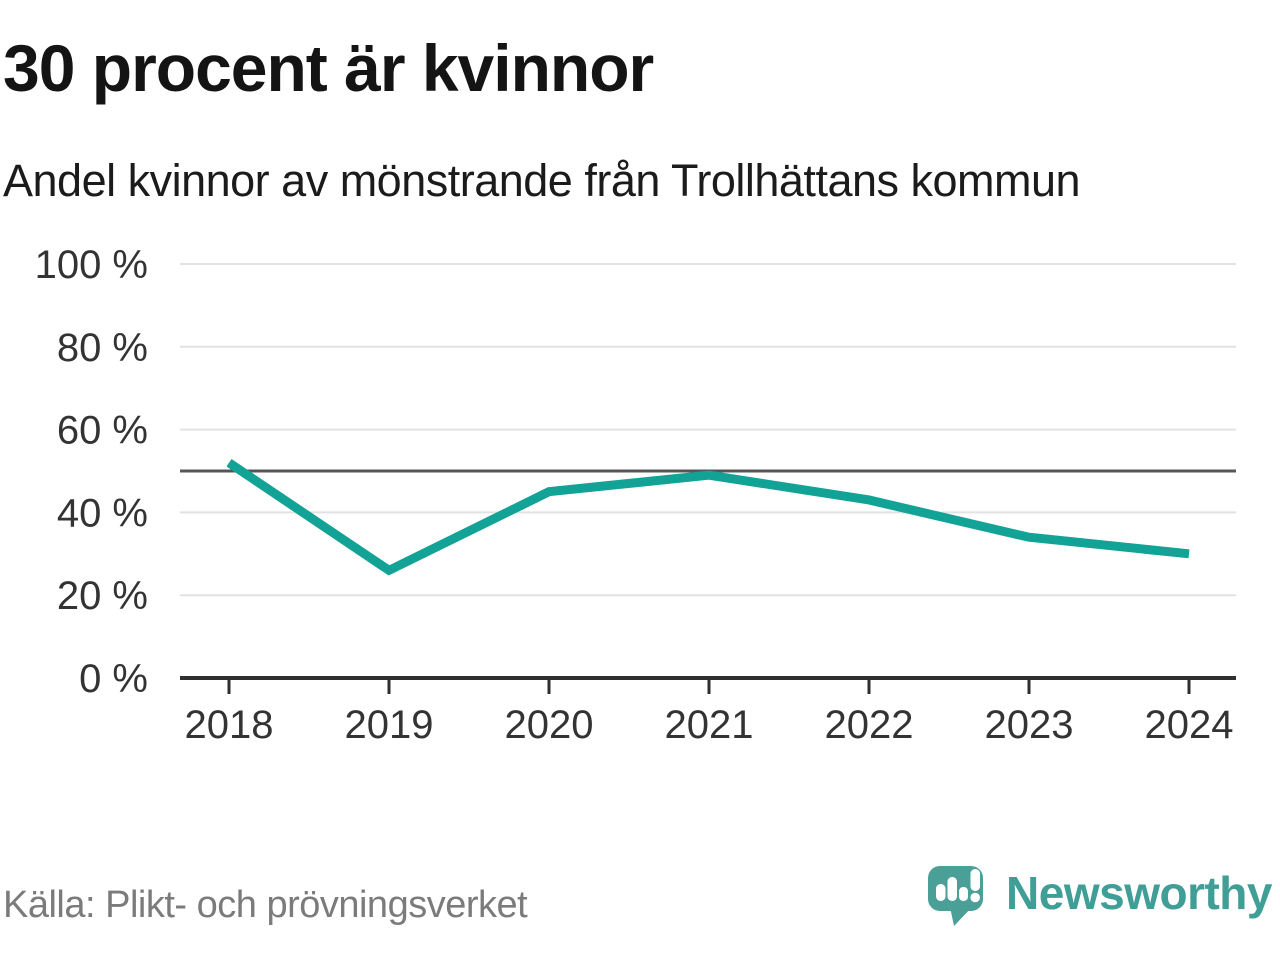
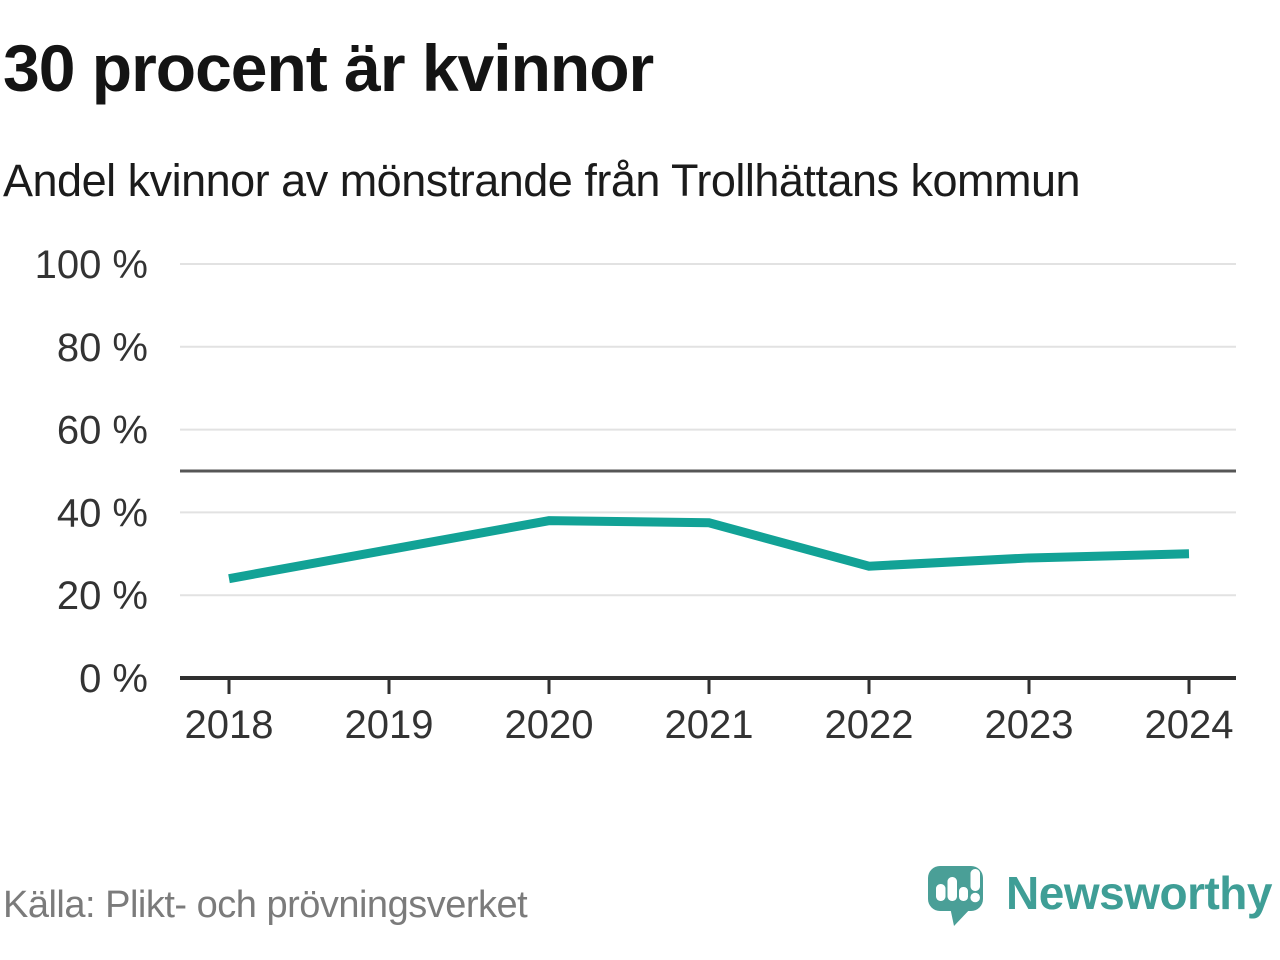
2018: 52% -> 24%
2019: 26% -> 31%
2020: 45% -> 38%
2021: 49% -> 38%
2022: 43% -> 27%
2023: 34% -> 29%
